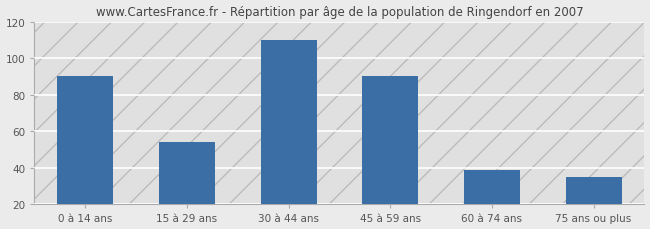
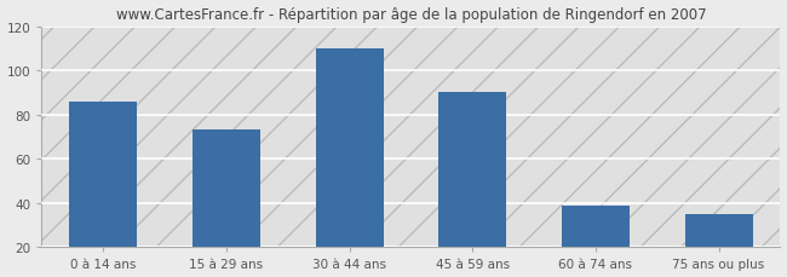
0 à 14 ans: 90 -> 86
15 à 29 ans: 54 -> 73
